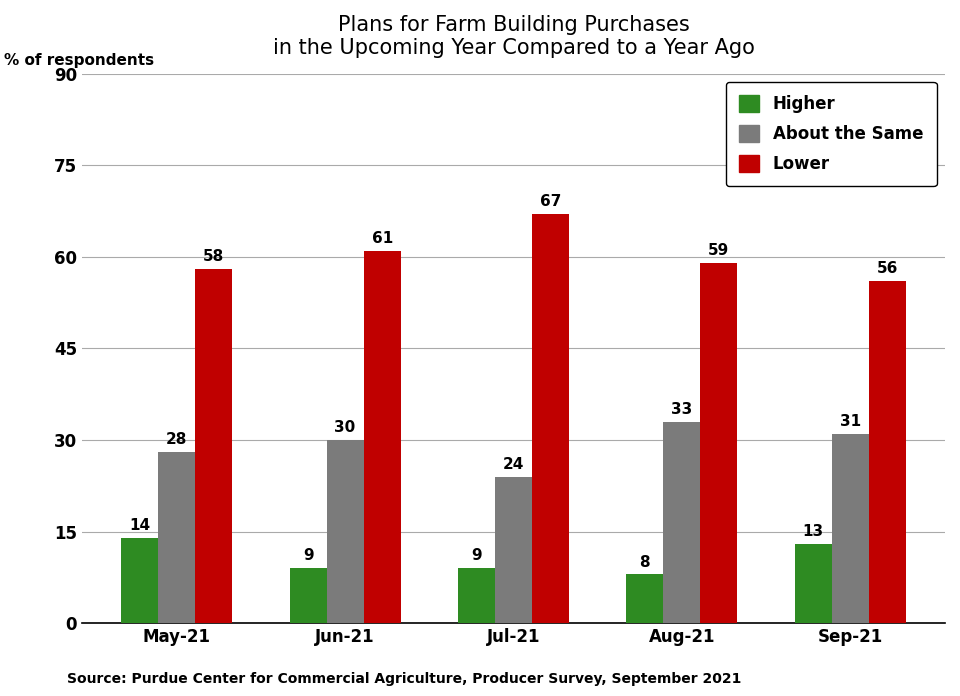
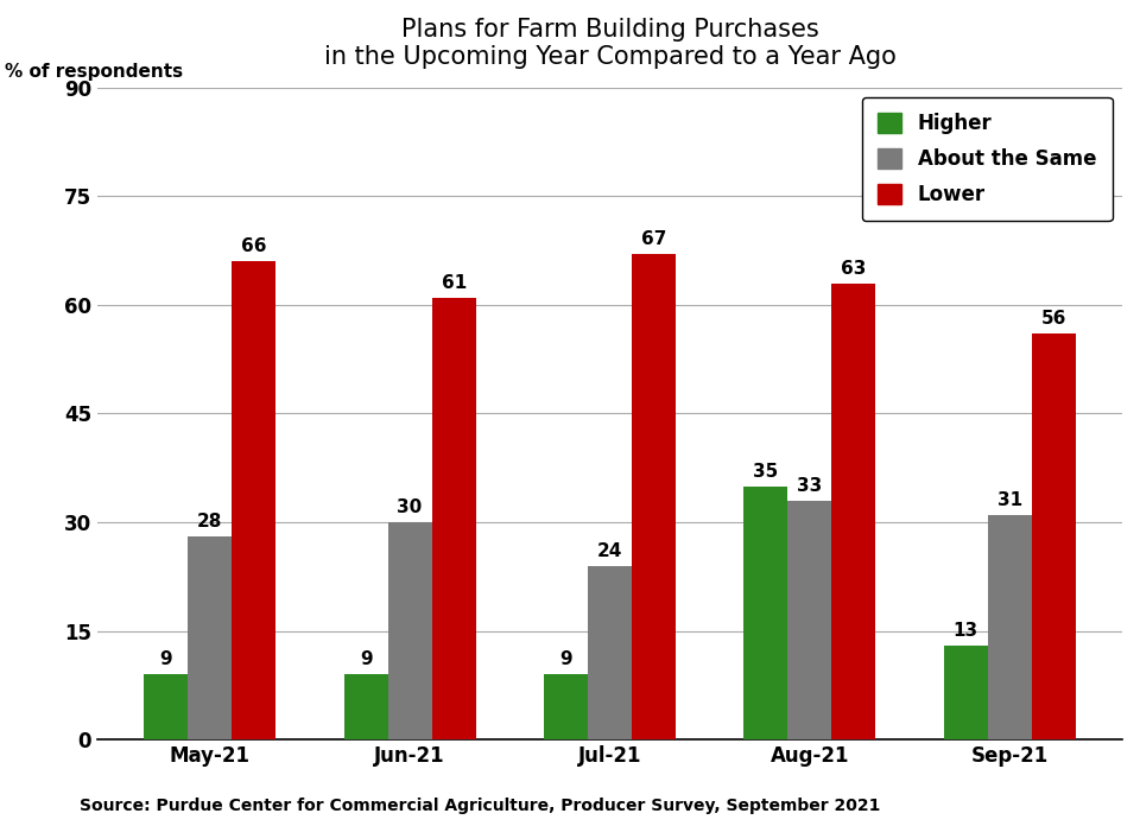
Higher/May-21: 14 -> 9
Lower/May-21: 58 -> 66
Higher/Aug-21: 8 -> 35
Lower/Aug-21: 59 -> 63
